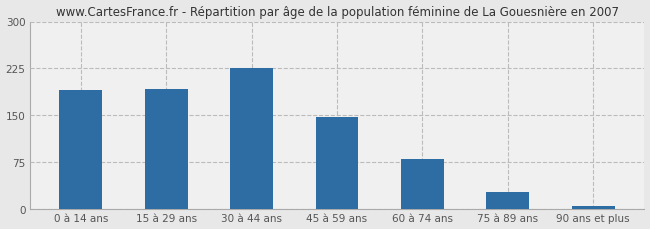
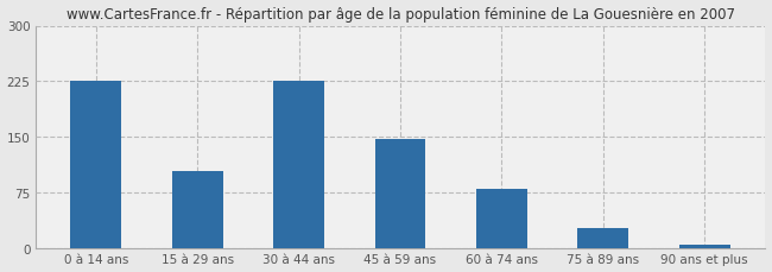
0 à 14 ans: 190 -> 225
15 à 29 ans: 192 -> 105
